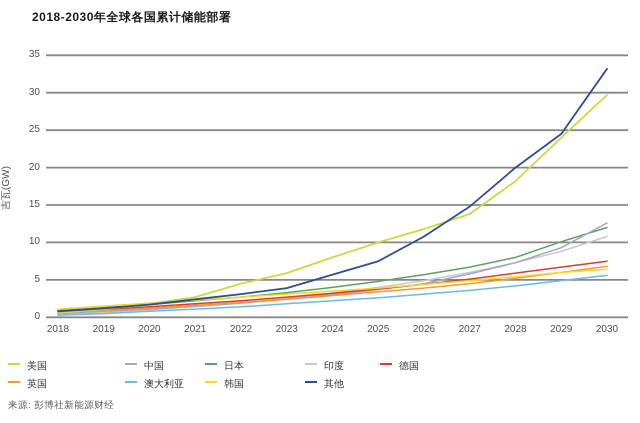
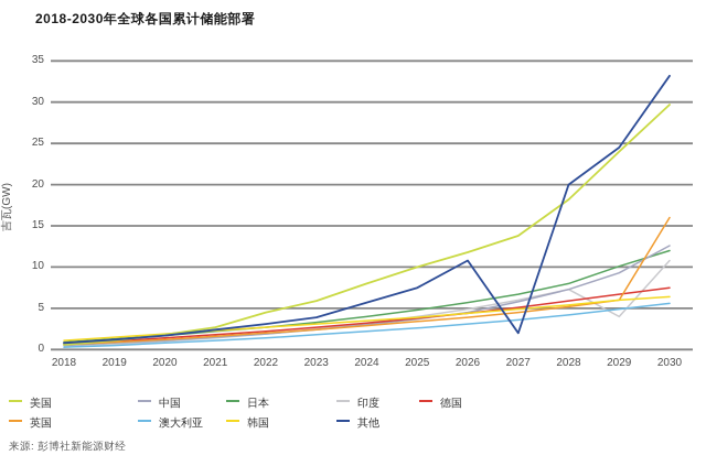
其他/2027: 15 -> 2
印度/2029: 9 -> 4
英国/2030: 7 -> 16
